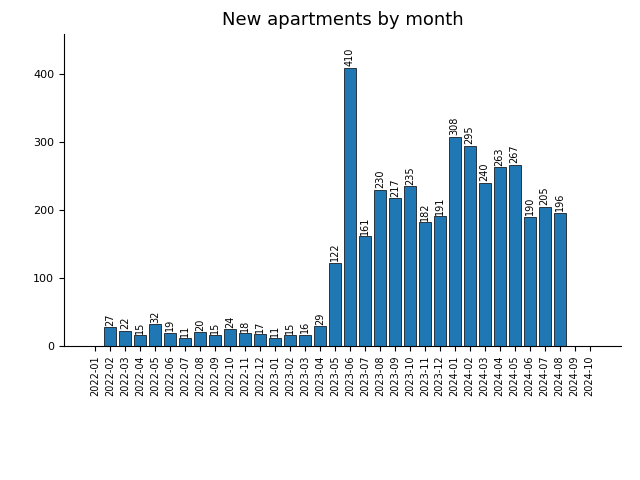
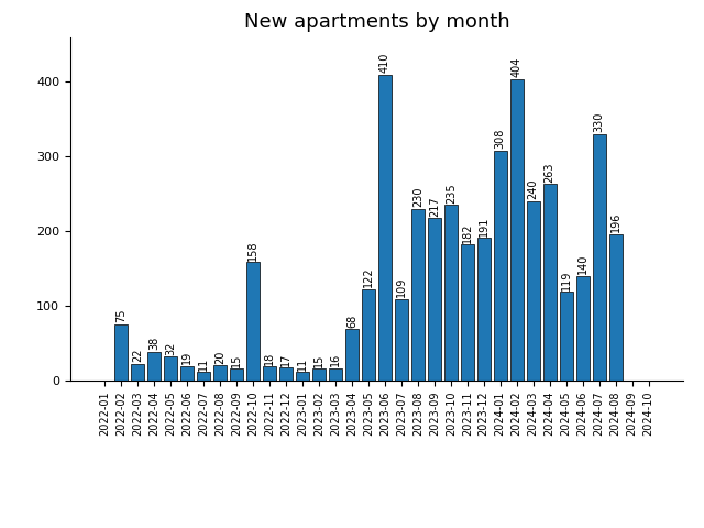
2022-02: 27 -> 75
2022-04: 15 -> 38
2022-10: 24 -> 158
2023-04: 29 -> 68
2023-07: 161 -> 109
2024-02: 295 -> 404
2024-05: 267 -> 119
2024-06: 190 -> 140
2024-07: 205 -> 330
